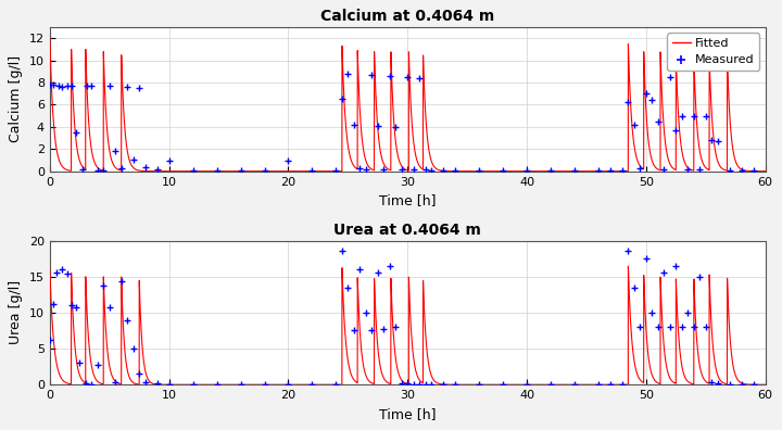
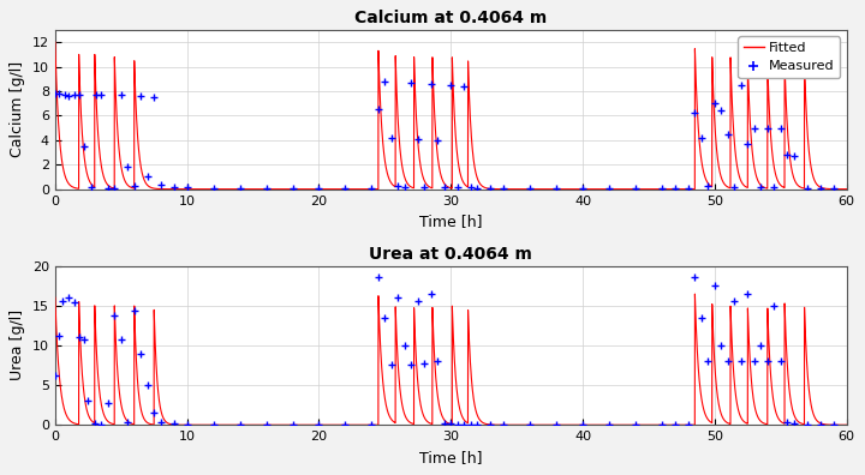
Calcium at 0.4064 m/Measured/10: 0.9 -> 0.1
Calcium at 0.4064 m/Measured/20: 0.9 -> 0.1
